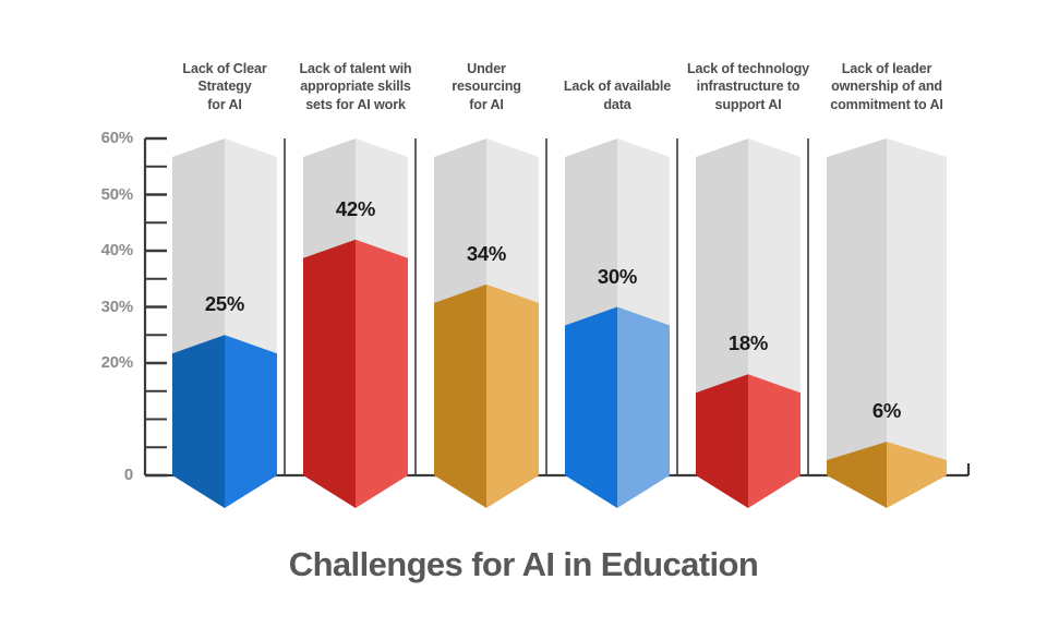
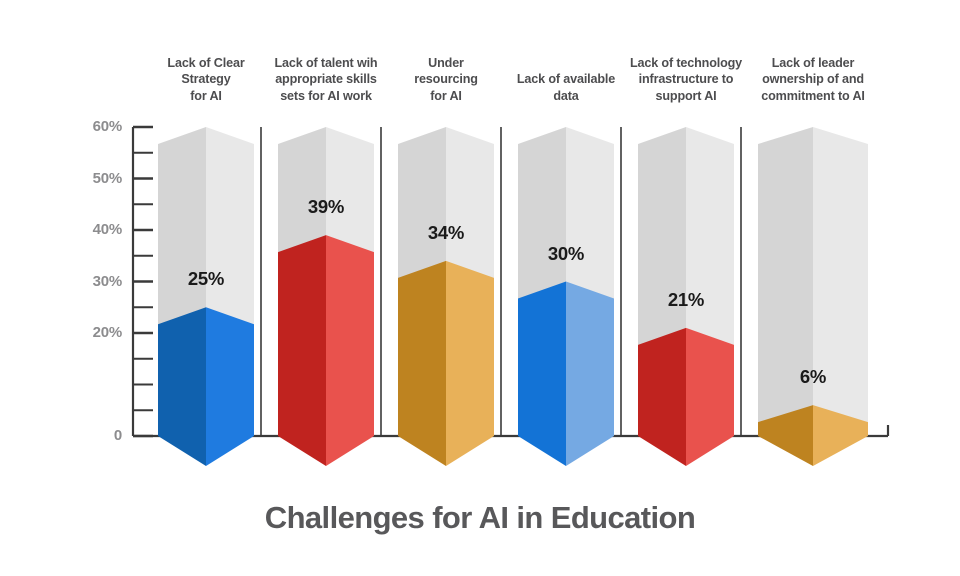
Lack of talent wih appropriate skills sets for AI work: 42% -> 39%
Lack of technology infrastructure to support AI: 18% -> 21%
